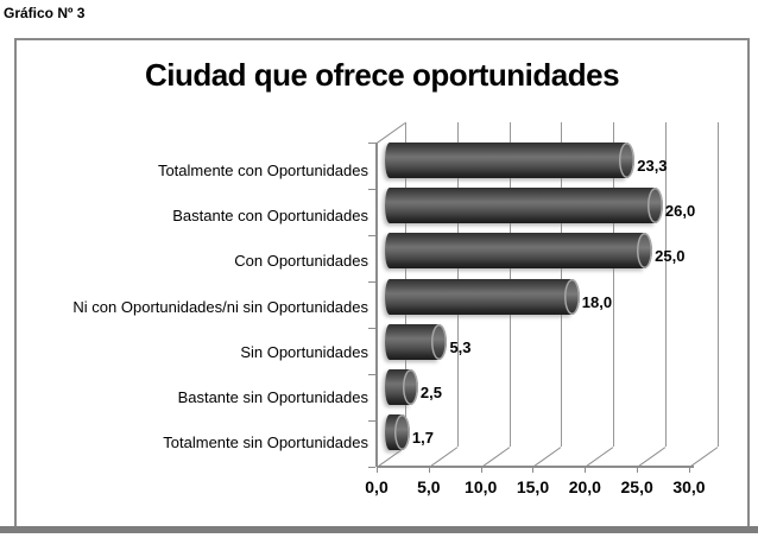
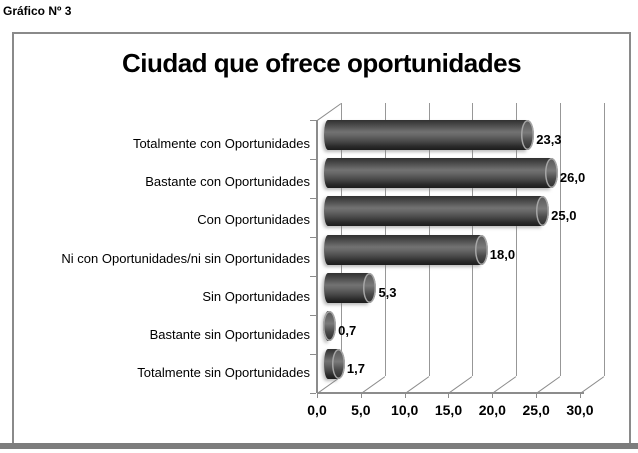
Bastante sin Oportunidades: 2,5 -> 0,7
